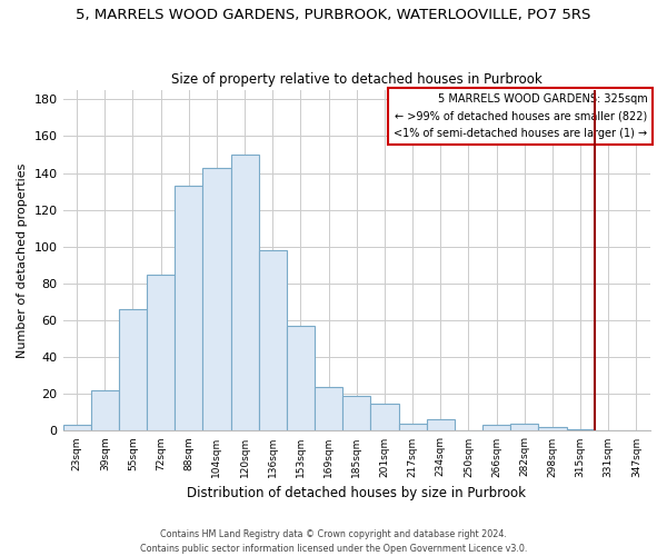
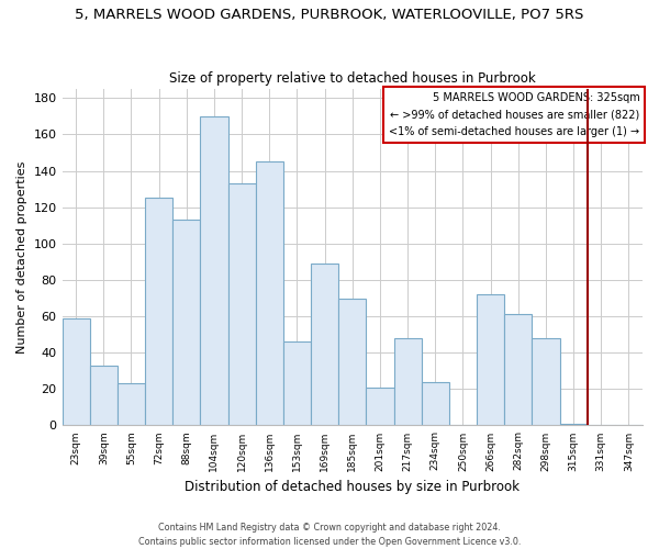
23sqm: 3 -> 59
39sqm: 22 -> 33
55sqm: 66 -> 23
72sqm: 85 -> 125
88sqm: 133 -> 113
104sqm: 143 -> 170
120sqm: 150 -> 133
136sqm: 98 -> 145
153sqm: 57 -> 46
169sqm: 24 -> 89
185sqm: 19 -> 70
201sqm: 15 -> 21
217sqm: 4 -> 48
234sqm: 6 -> 24
266sqm: 3 -> 72
282sqm: 4 -> 61
298sqm: 2 -> 48
